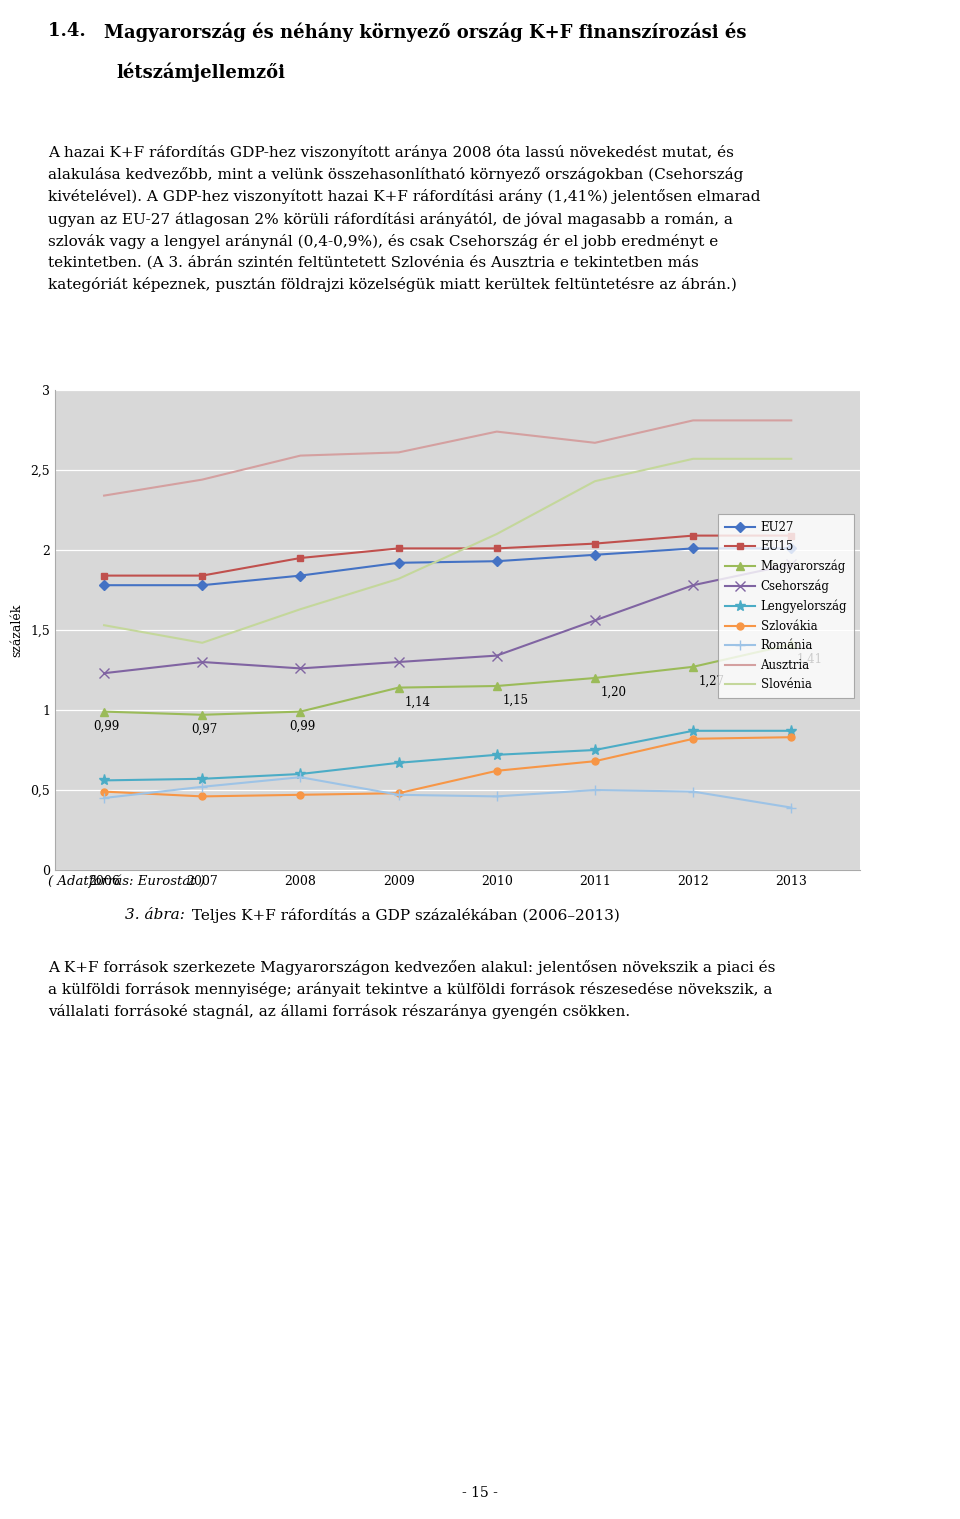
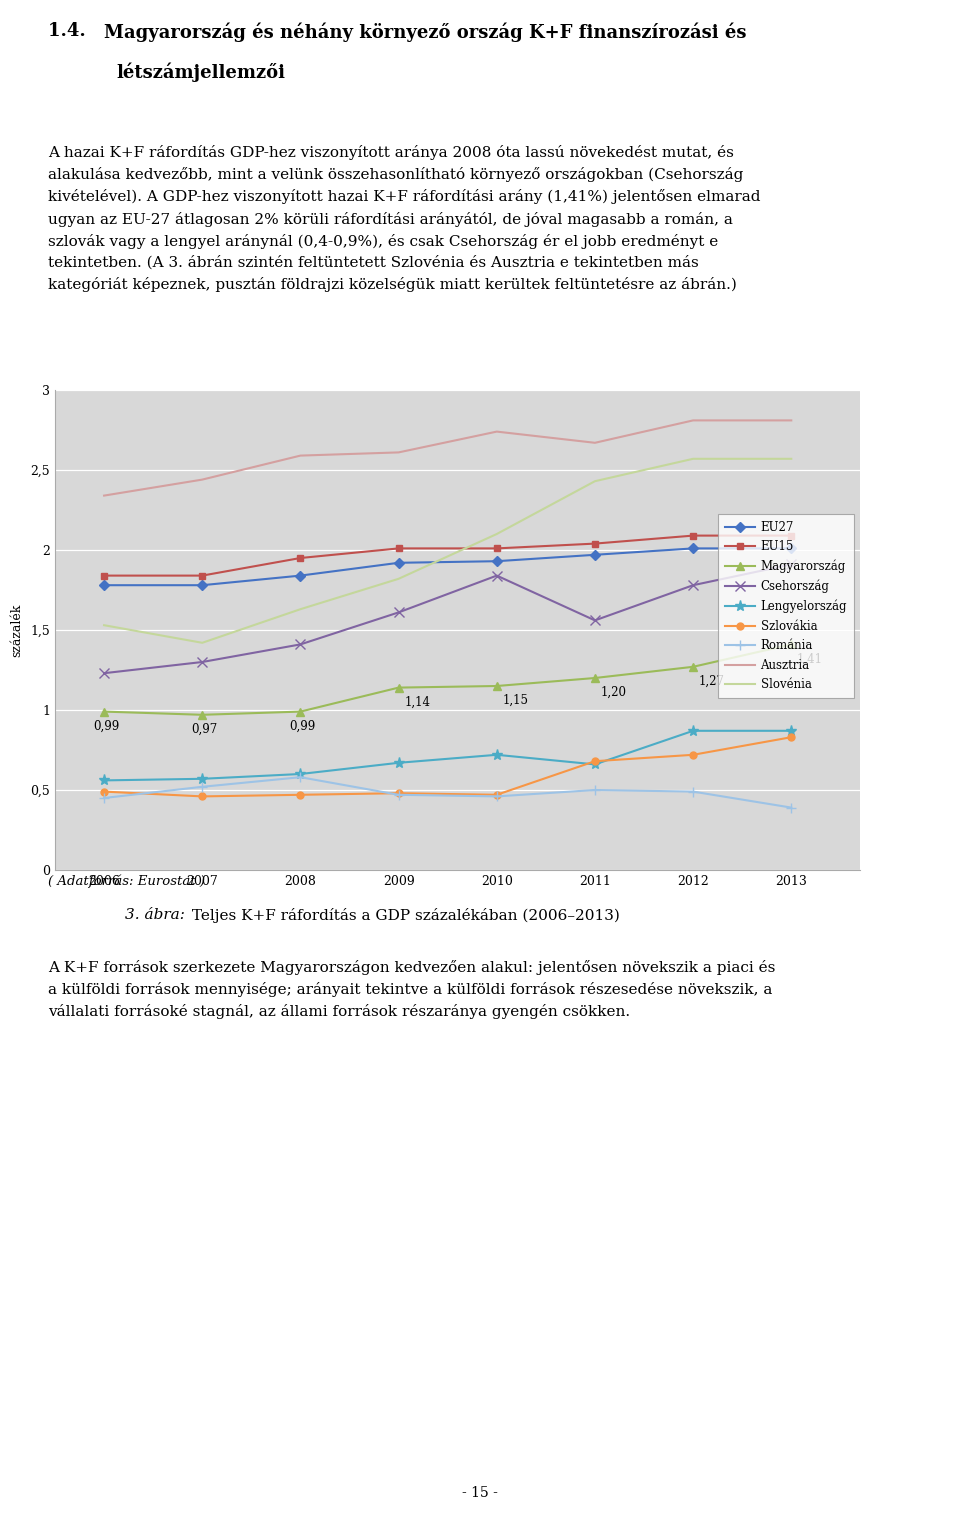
Csehország/2008: 1,26 -> 1,41
Csehország/2009: 1,30 -> 1,61
Csehország/2010: 1,34 -> 1,84
Szlovákia/2010: 0,62 -> 0,47
Lengyelország/2011: 0,75 -> 0,66
Szlovákia/2012: 0,82 -> 0,72
